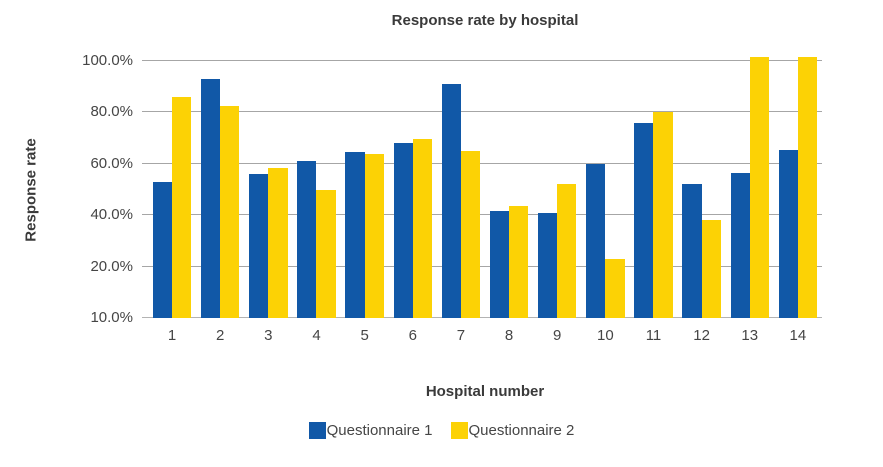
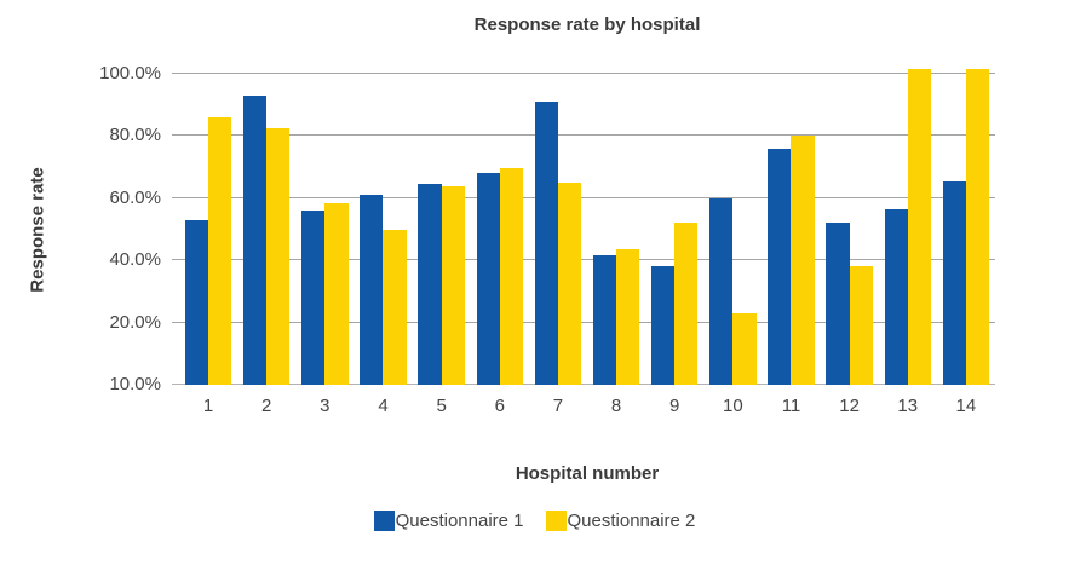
Questionnaire 1/9: 41% -> 38%
